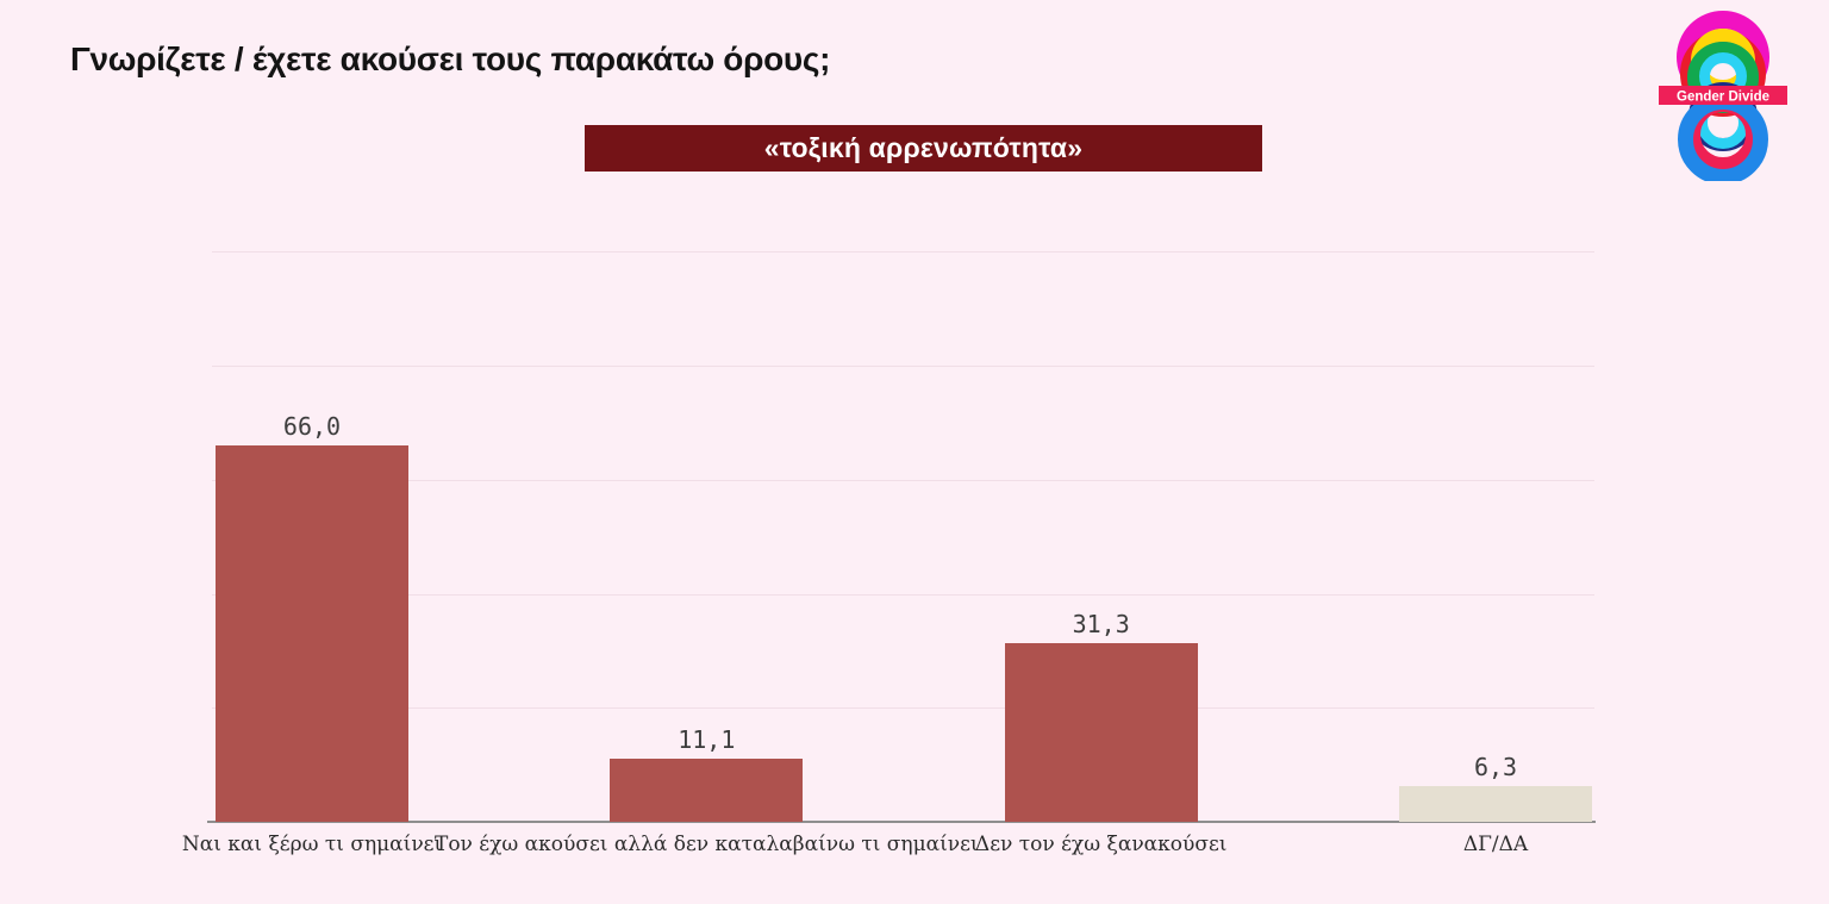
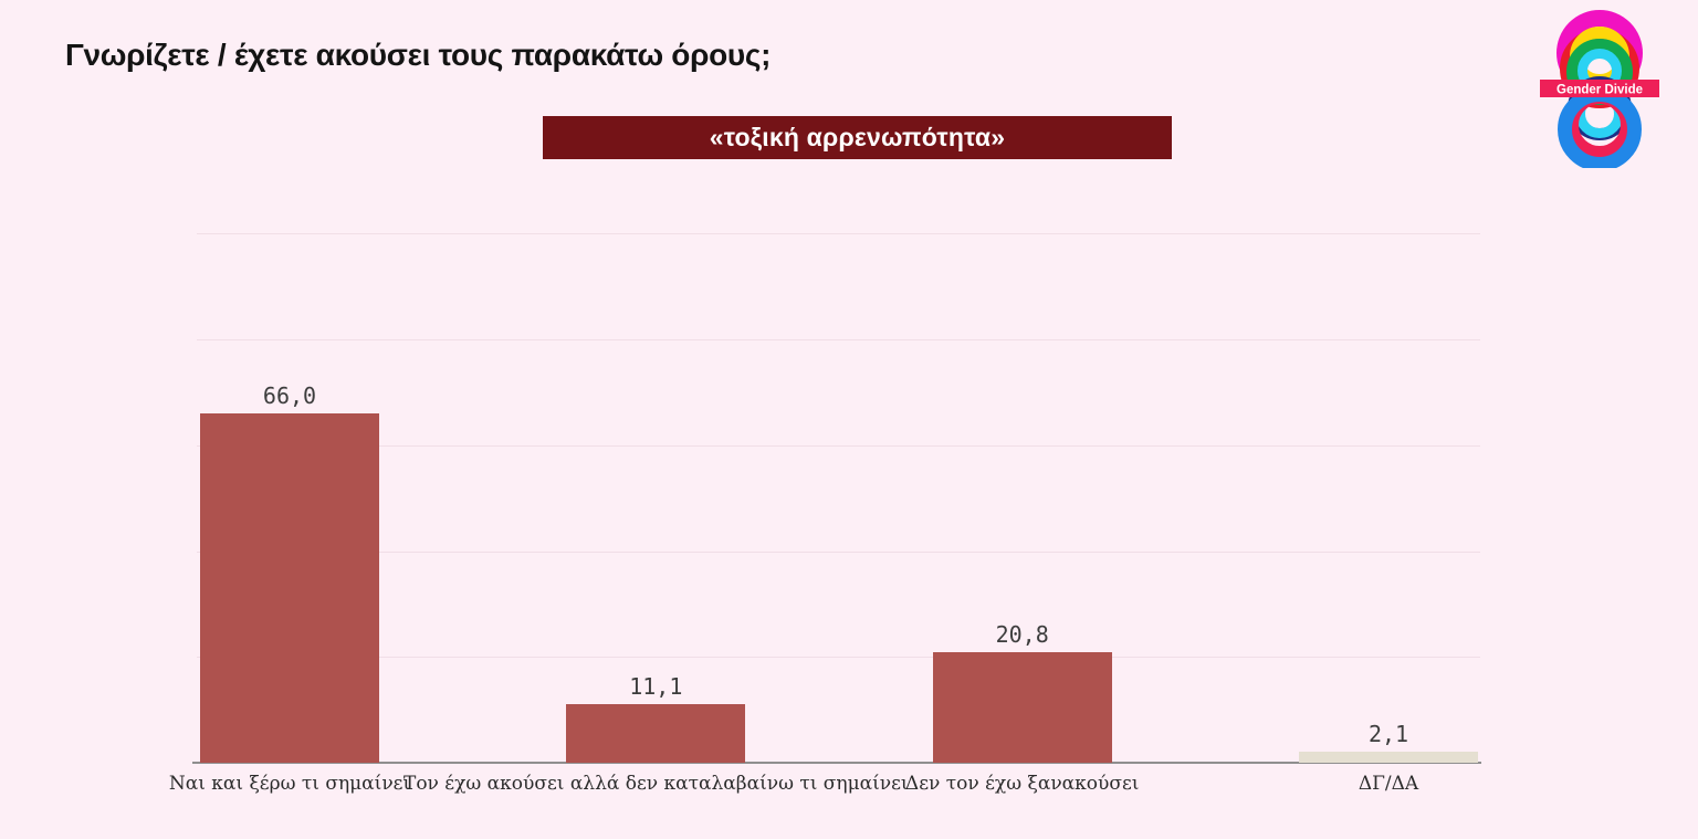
Δεν τον έχω ξανακούσει: 31,3 -> 20,8
ΔΓ/ΔΑ: 6,3 -> 2,1
